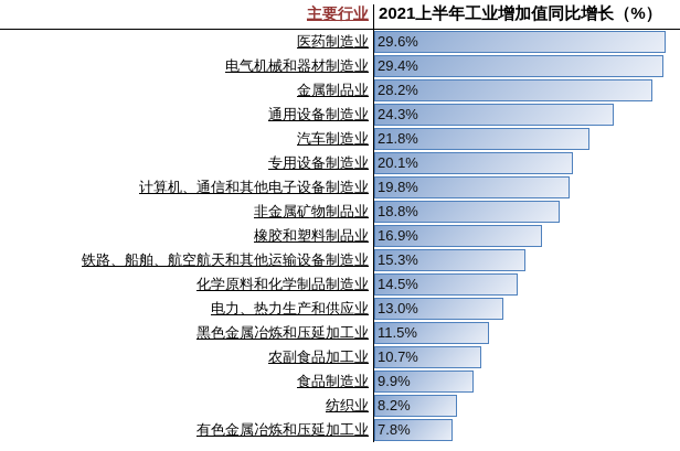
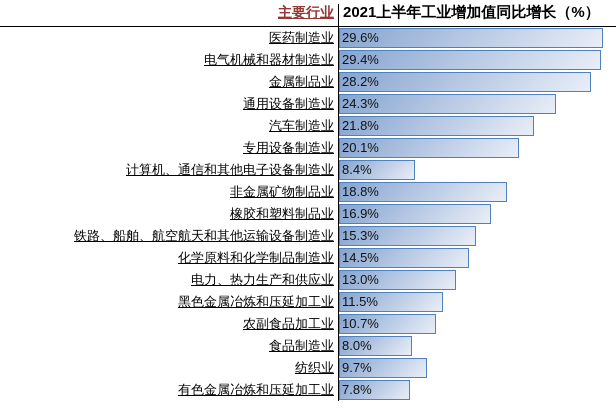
计算机、通信和其他电子设备制造业: 19.8% -> 8.4%
食品制造业: 9.9% -> 8.0%
纺织业: 8.2% -> 9.7%
